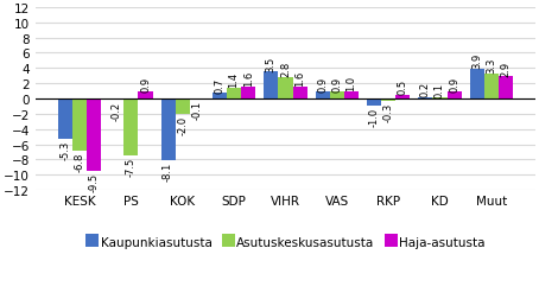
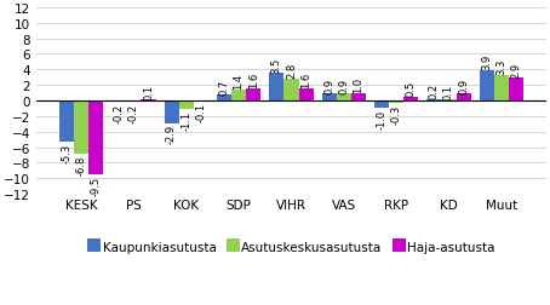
Asutuskeskusasutusta/PS: -7.5 -> -0.2
Haja-asutusta/PS: 0.9 -> 0.1
Kaupunkiasutusta/KOK: -8.1 -> -2.9
Asutuskeskusasutusta/KOK: -2.0 -> -1.1
